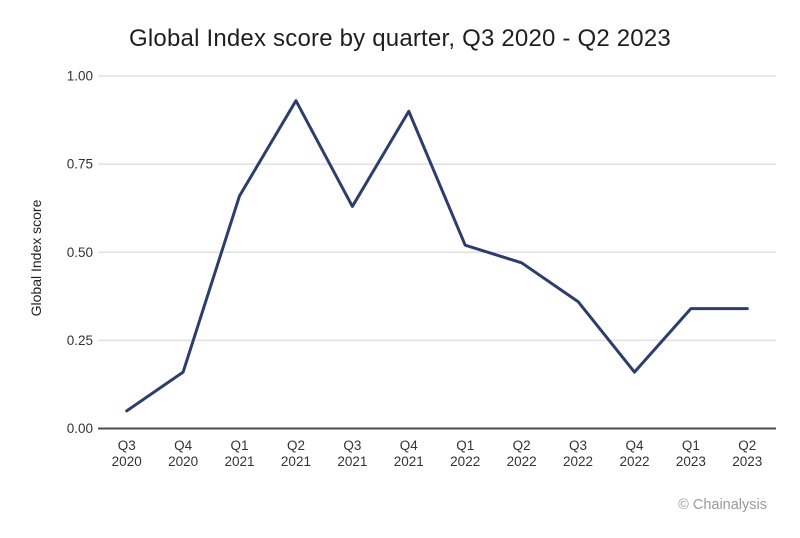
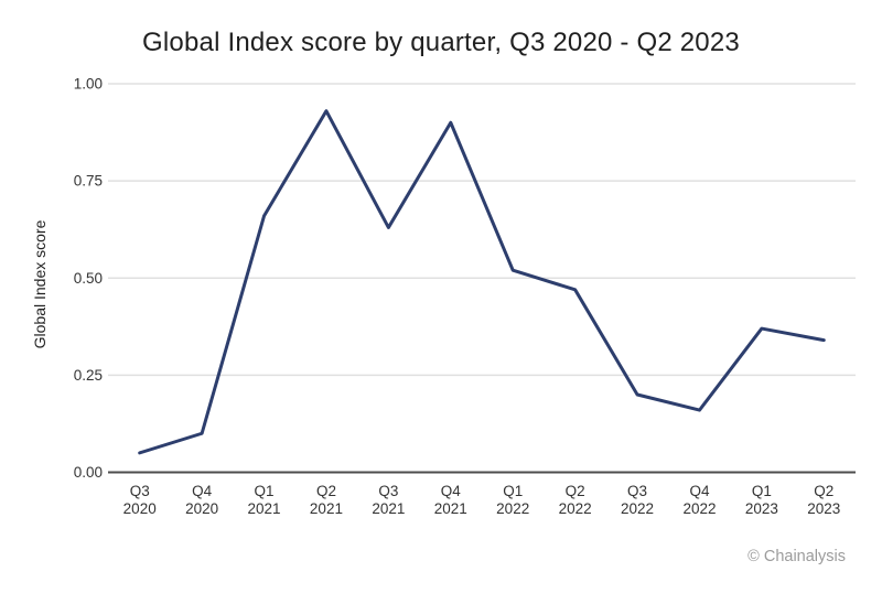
Q4 2020: 0.16 -> 0.10
Q3 2022: 0.36 -> 0.20
Q1 2023: 0.34 -> 0.37
